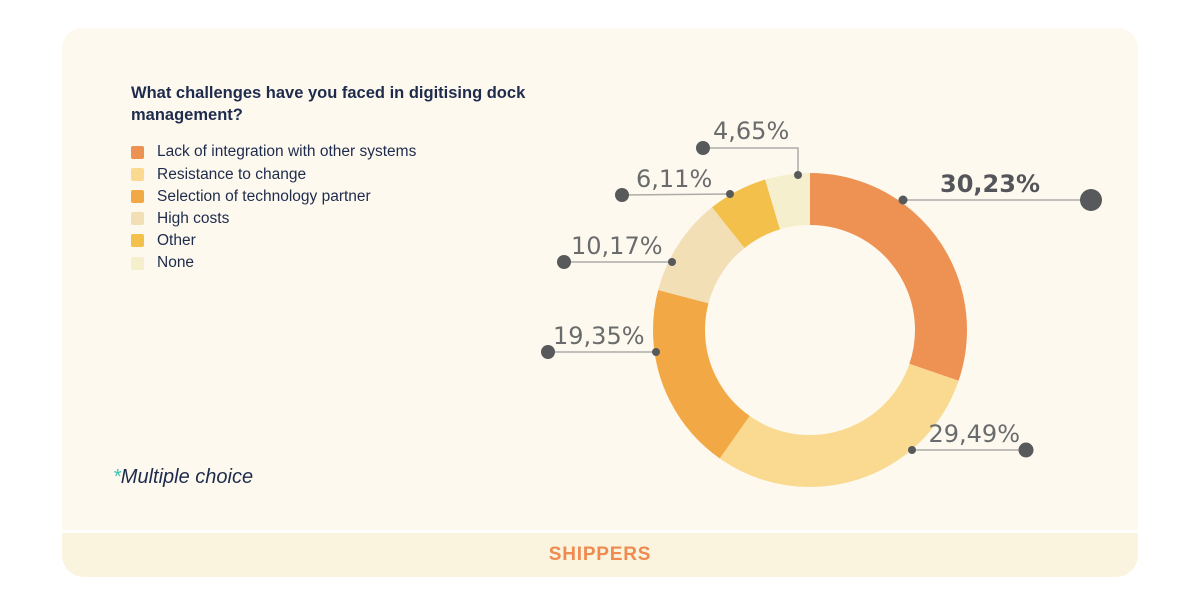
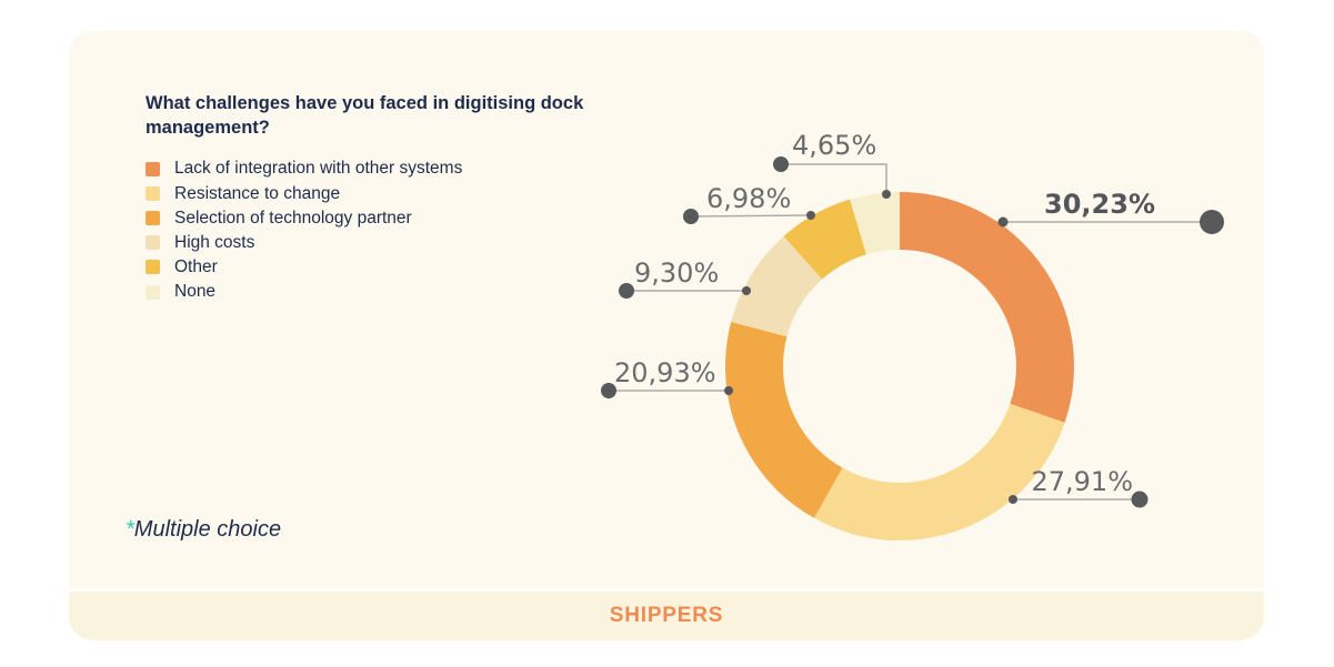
Resistance to change: 29,49% -> 27,91%
Selection of technology partner: 19,35% -> 20,93%
High costs: 10,17% -> 9,30%
Other: 6,11% -> 6,98%
